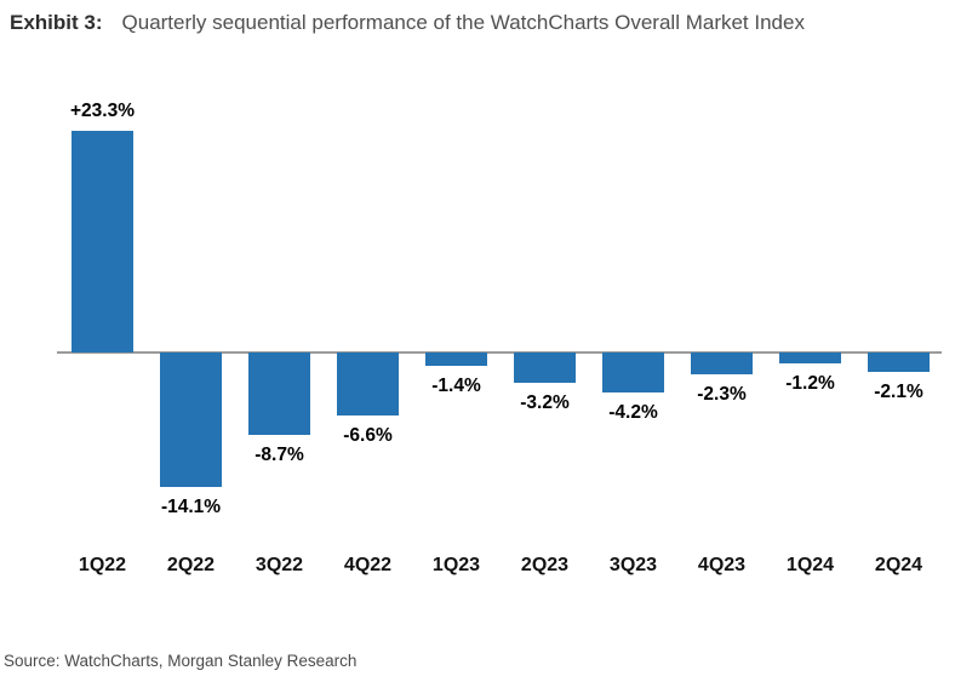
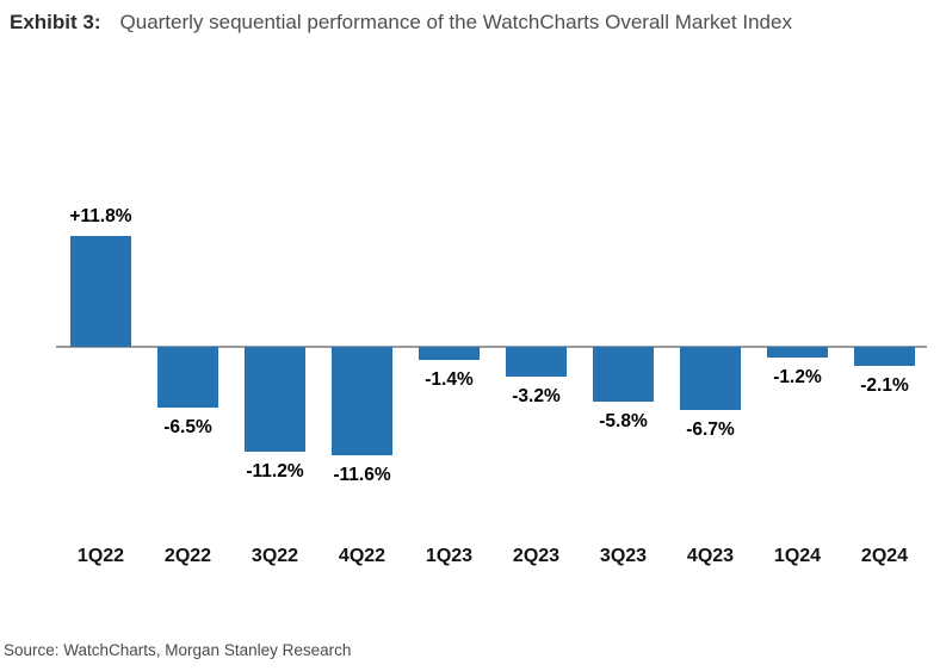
1Q22: +23.3% -> +11.8%
2Q22: -14.1% -> -6.5%
3Q22: -8.7% -> -11.2%
4Q22: -6.6% -> -11.6%
3Q23: -4.2% -> -5.8%
4Q23: -2.3% -> -6.7%
